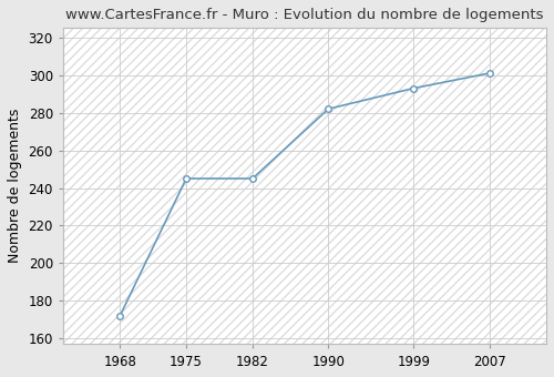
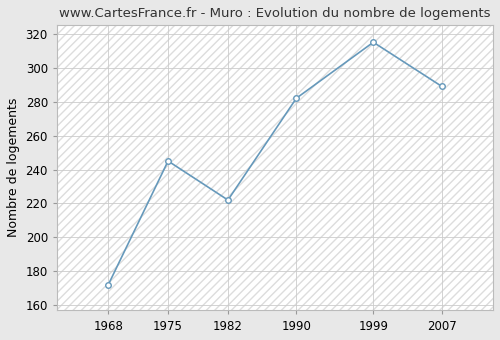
1982: 245 -> 222
1999: 293 -> 315
2007: 301 -> 289
